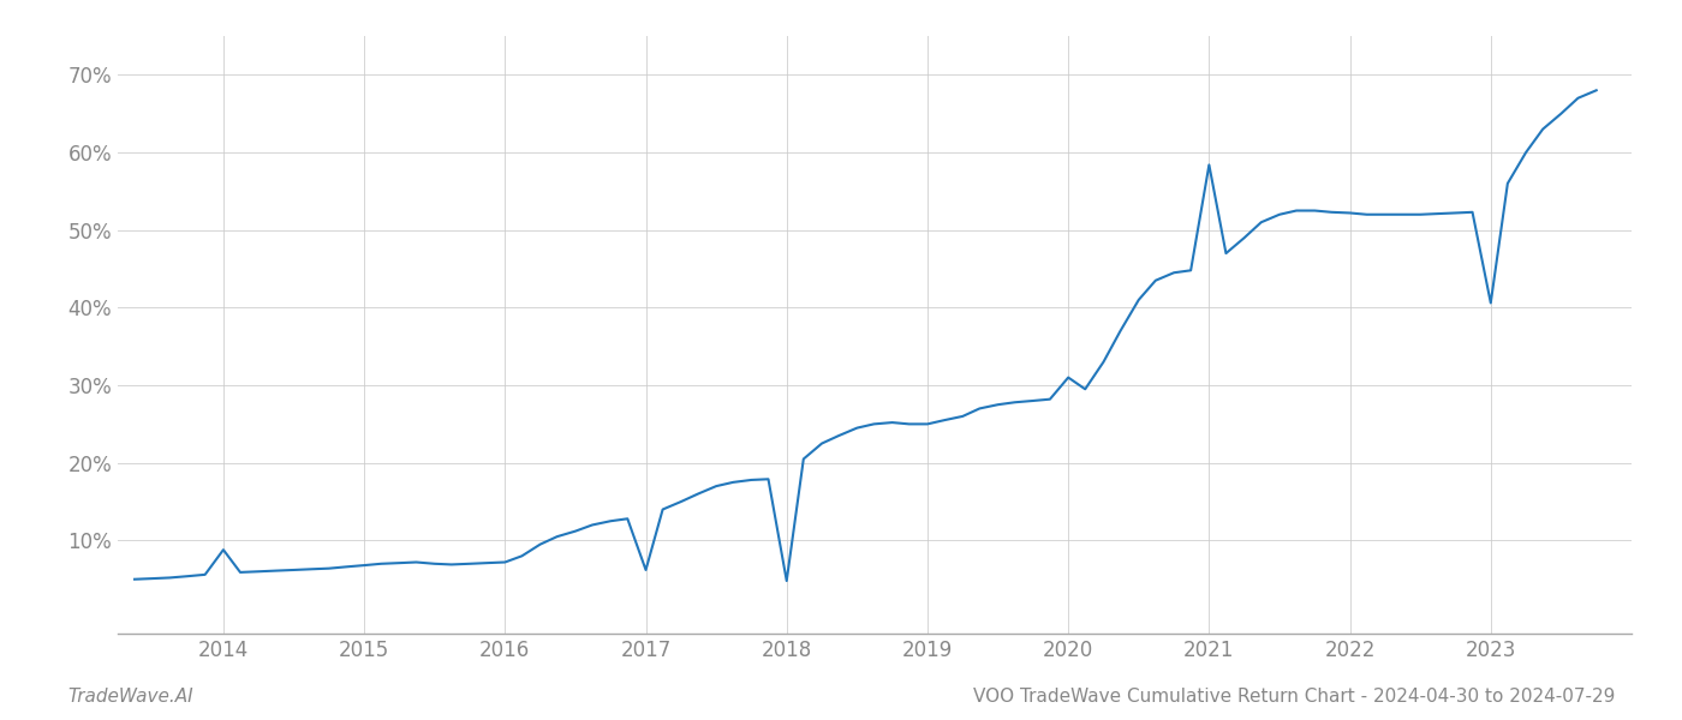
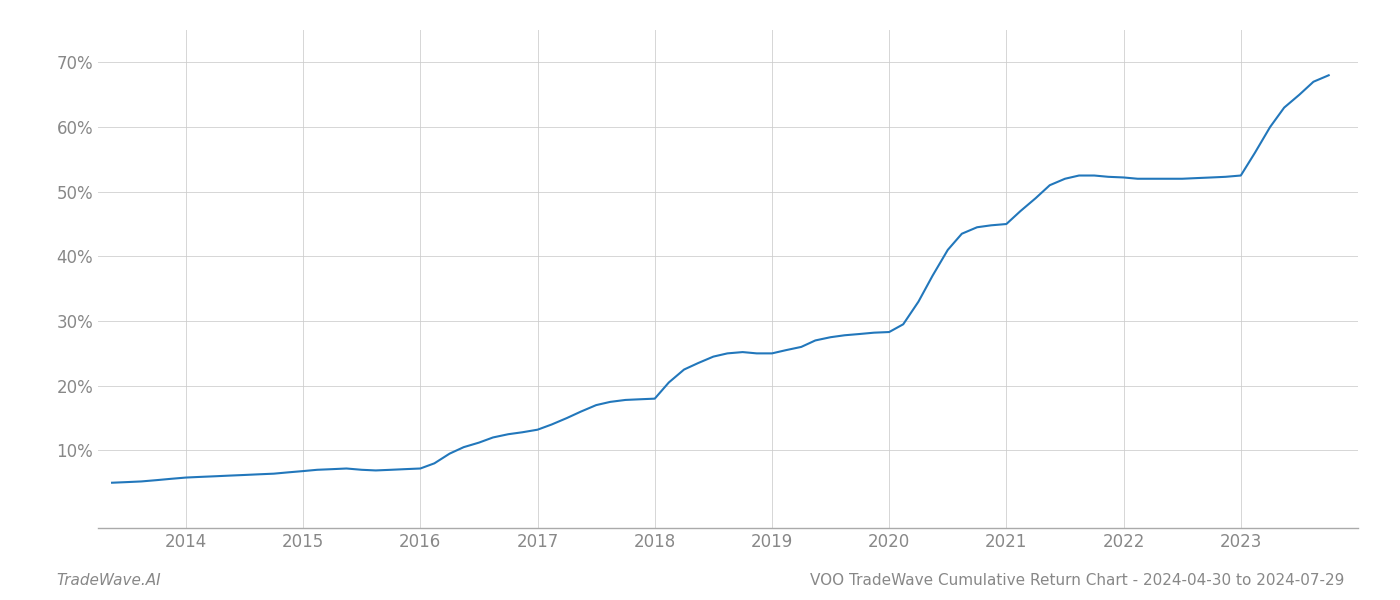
2014: 8.8% -> 5.8%
2017: 6.2% -> 13.2%
2018: 4.8% -> 18.0%
2020: 31.0% -> 28.3%
2021: 58.4% -> 45.0%
2023: 40.6% -> 52.5%
